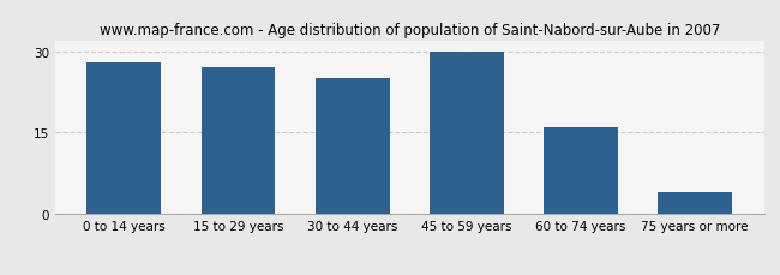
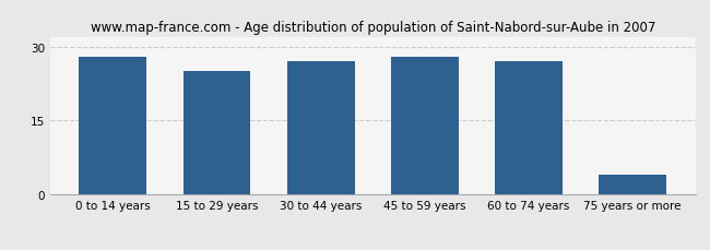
15 to 29 years: 27 -> 25
30 to 44 years: 25 -> 27
45 to 59 years: 30 -> 28
60 to 74 years: 16 -> 27
